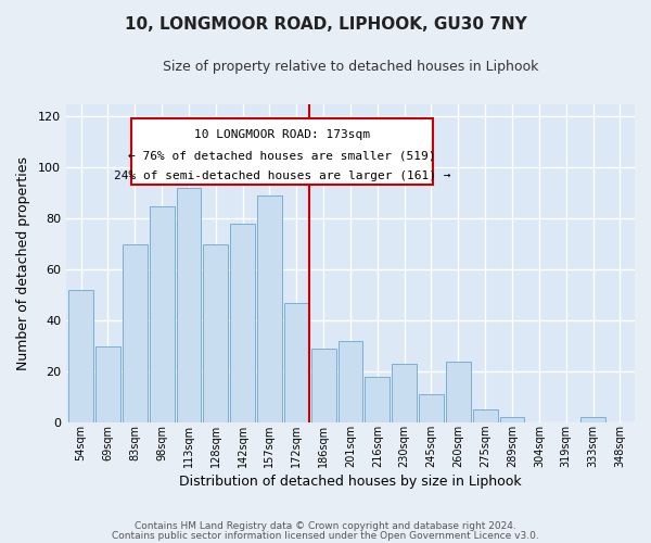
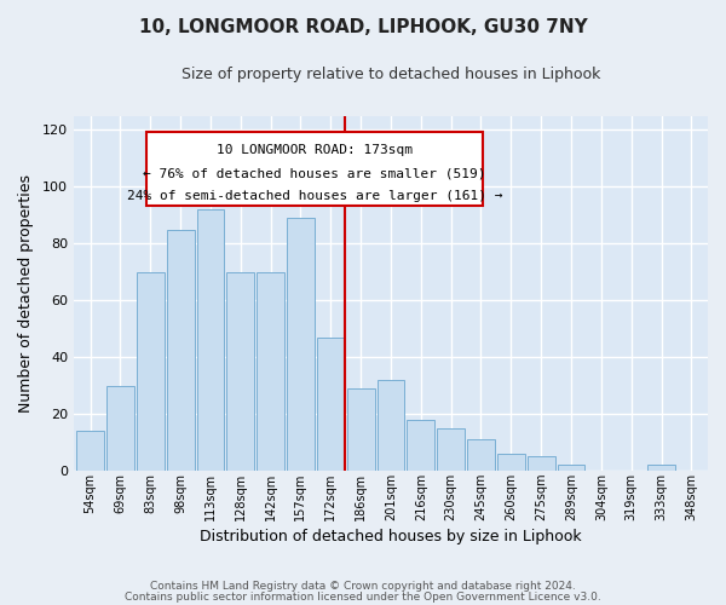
54sqm: 52 -> 14
142sqm: 78 -> 70
230sqm: 23 -> 15
260sqm: 24 -> 6
